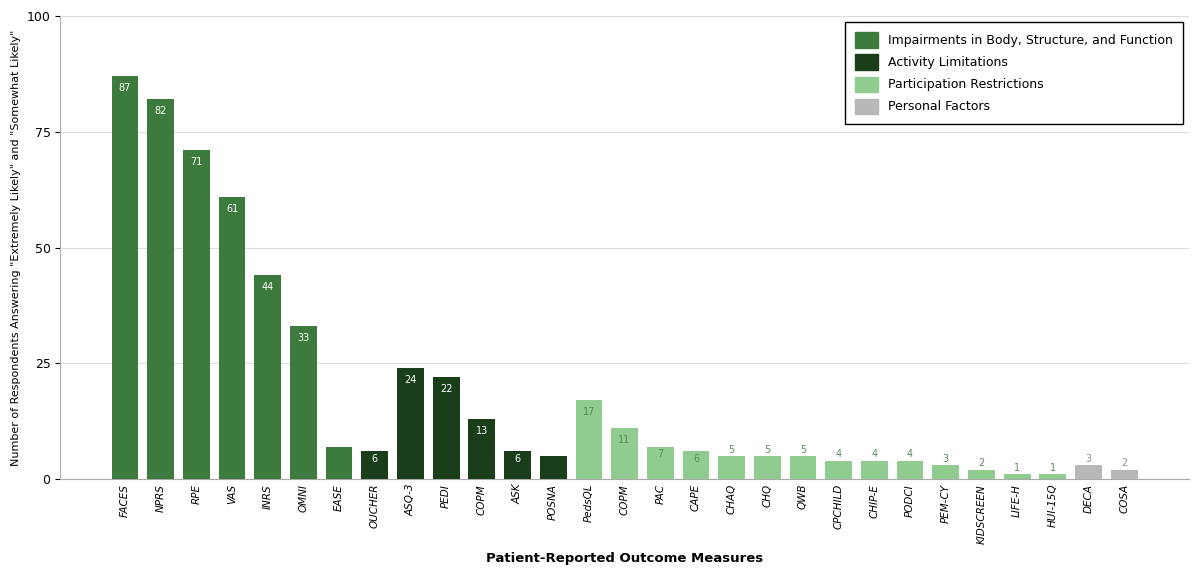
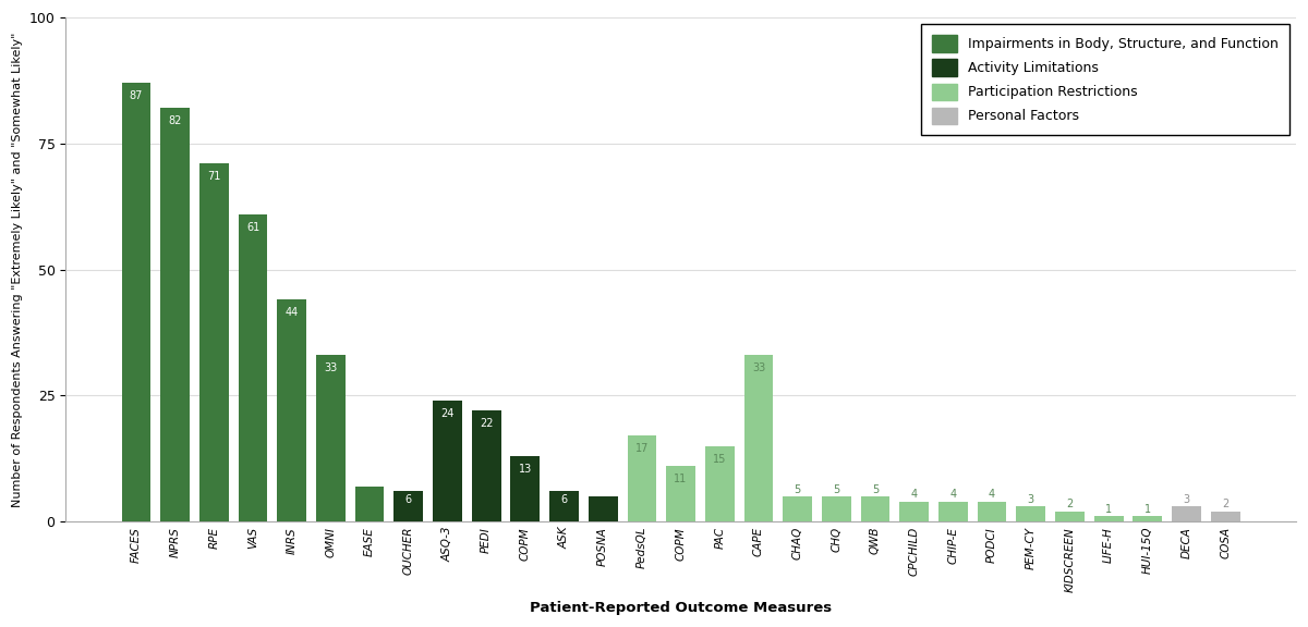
PAC: 7 -> 15
CAPE: 6 -> 33
